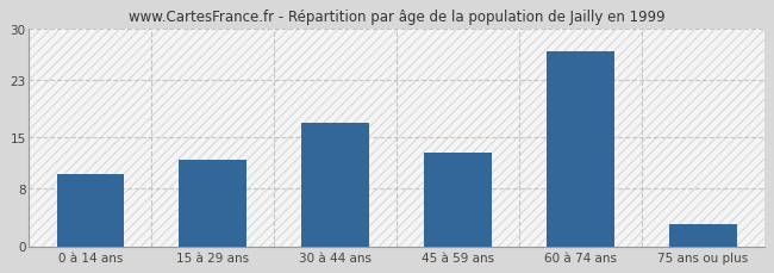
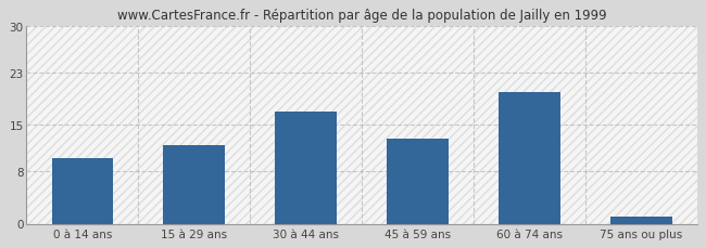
60 à 74 ans: 27 -> 20
75 ans ou plus: 3 -> 1
